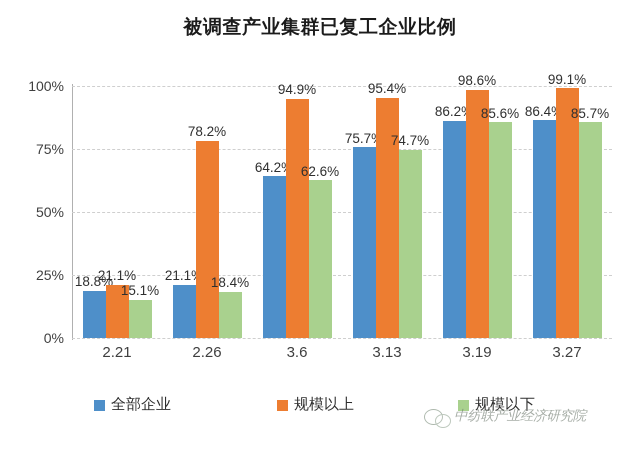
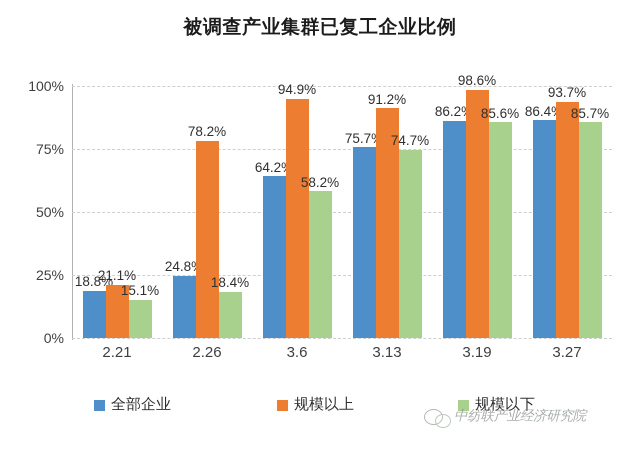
全部企业/2.26: 21.1% -> 24.8%
规模以下/3.6: 62.6% -> 58.2%
规模以上/3.13: 95.4% -> 91.2%
规模以上/3.27: 99.1% -> 93.7%
